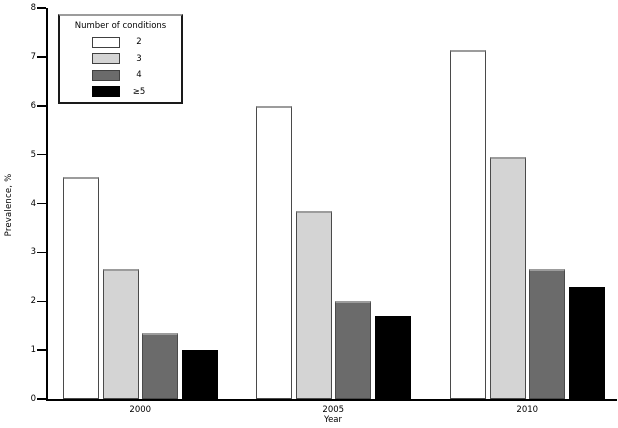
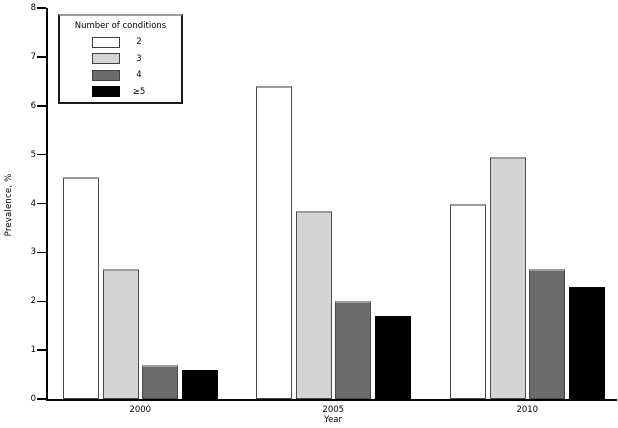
4/2000: 1.4 -> 0.7
≥5/2000: 1.0 -> 0.6
2/2005: 6.0 -> 6.4
2/2010: 7.2 -> 4.0
